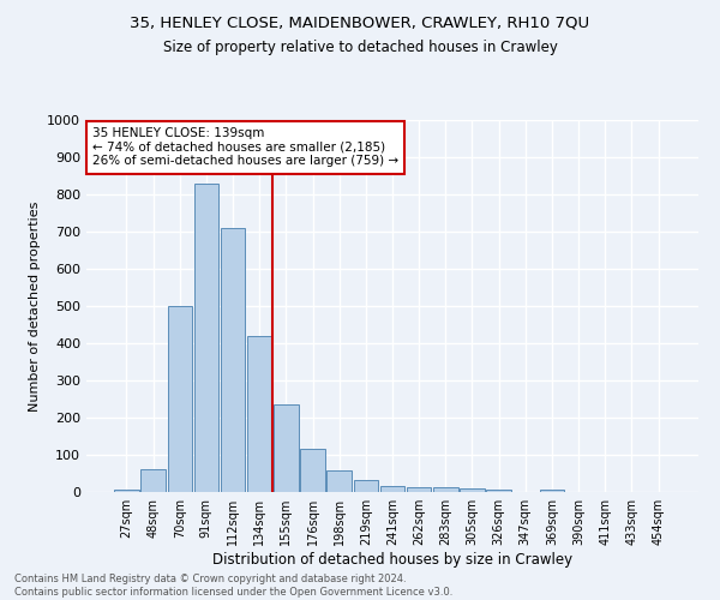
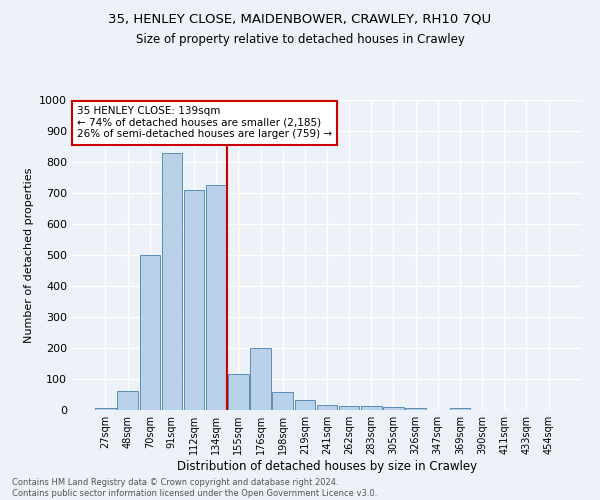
134sqm: 420 -> 725
155sqm: 235 -> 115
176sqm: 115 -> 200
